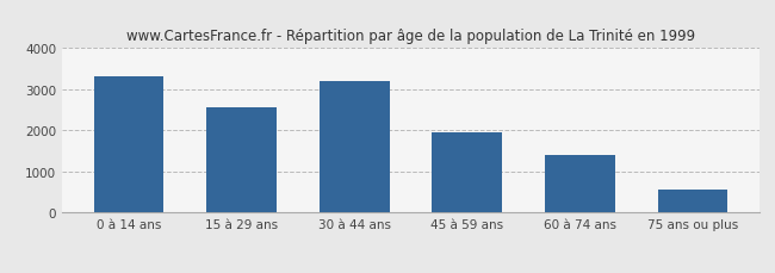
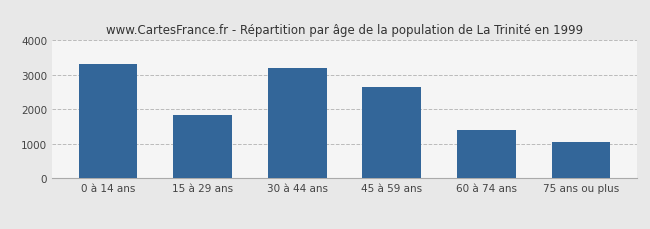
15 à 29 ans: 2550 -> 1850
45 à 59 ans: 1960 -> 2650
75 ans ou plus: 570 -> 1050
